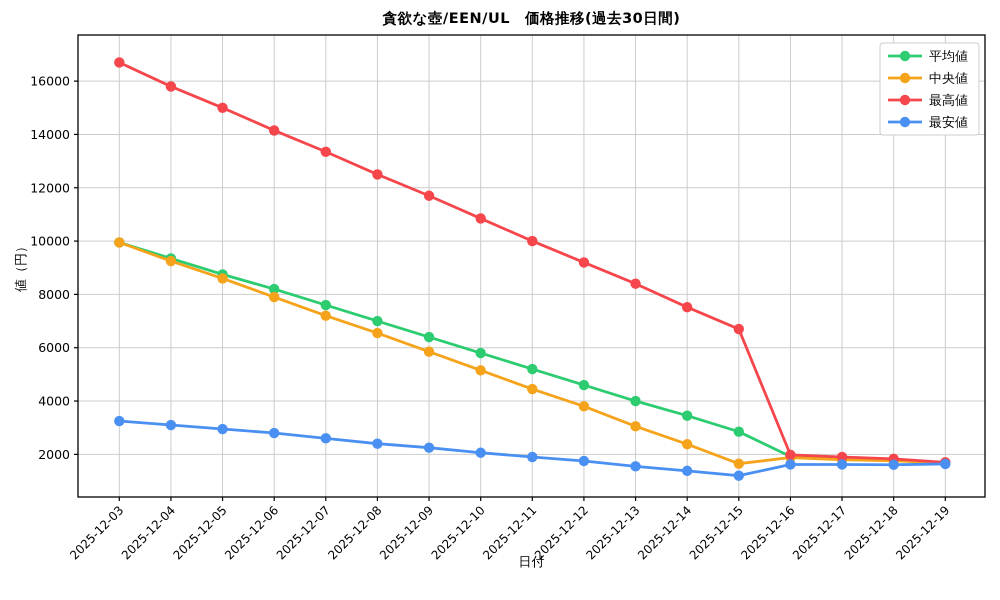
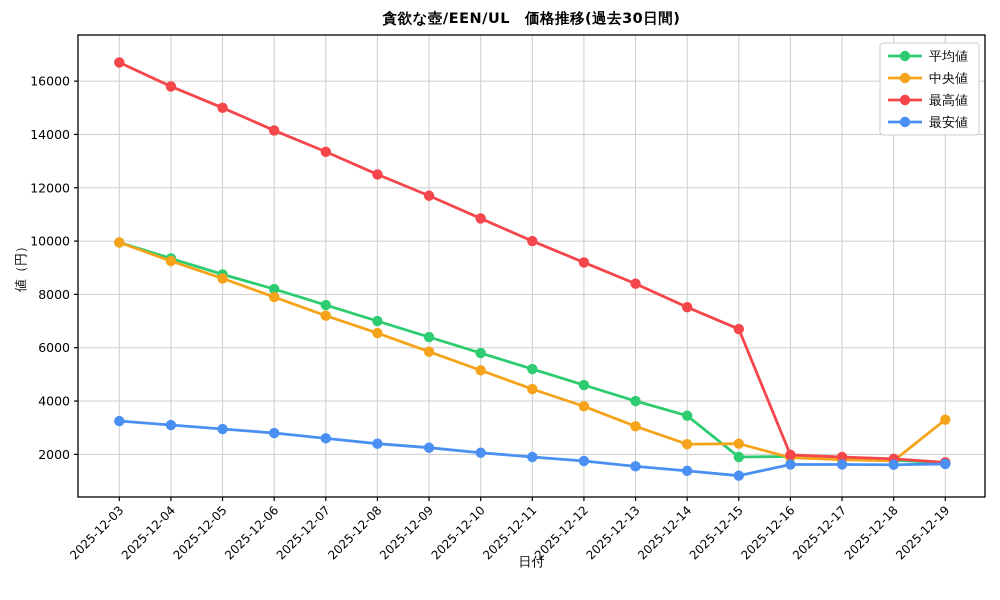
平均値/2025-12-15: 2800 -> 1900
中央値/2025-12-15: 1600 -> 2400
中央値/2025-12-19: 1700 -> 3300
